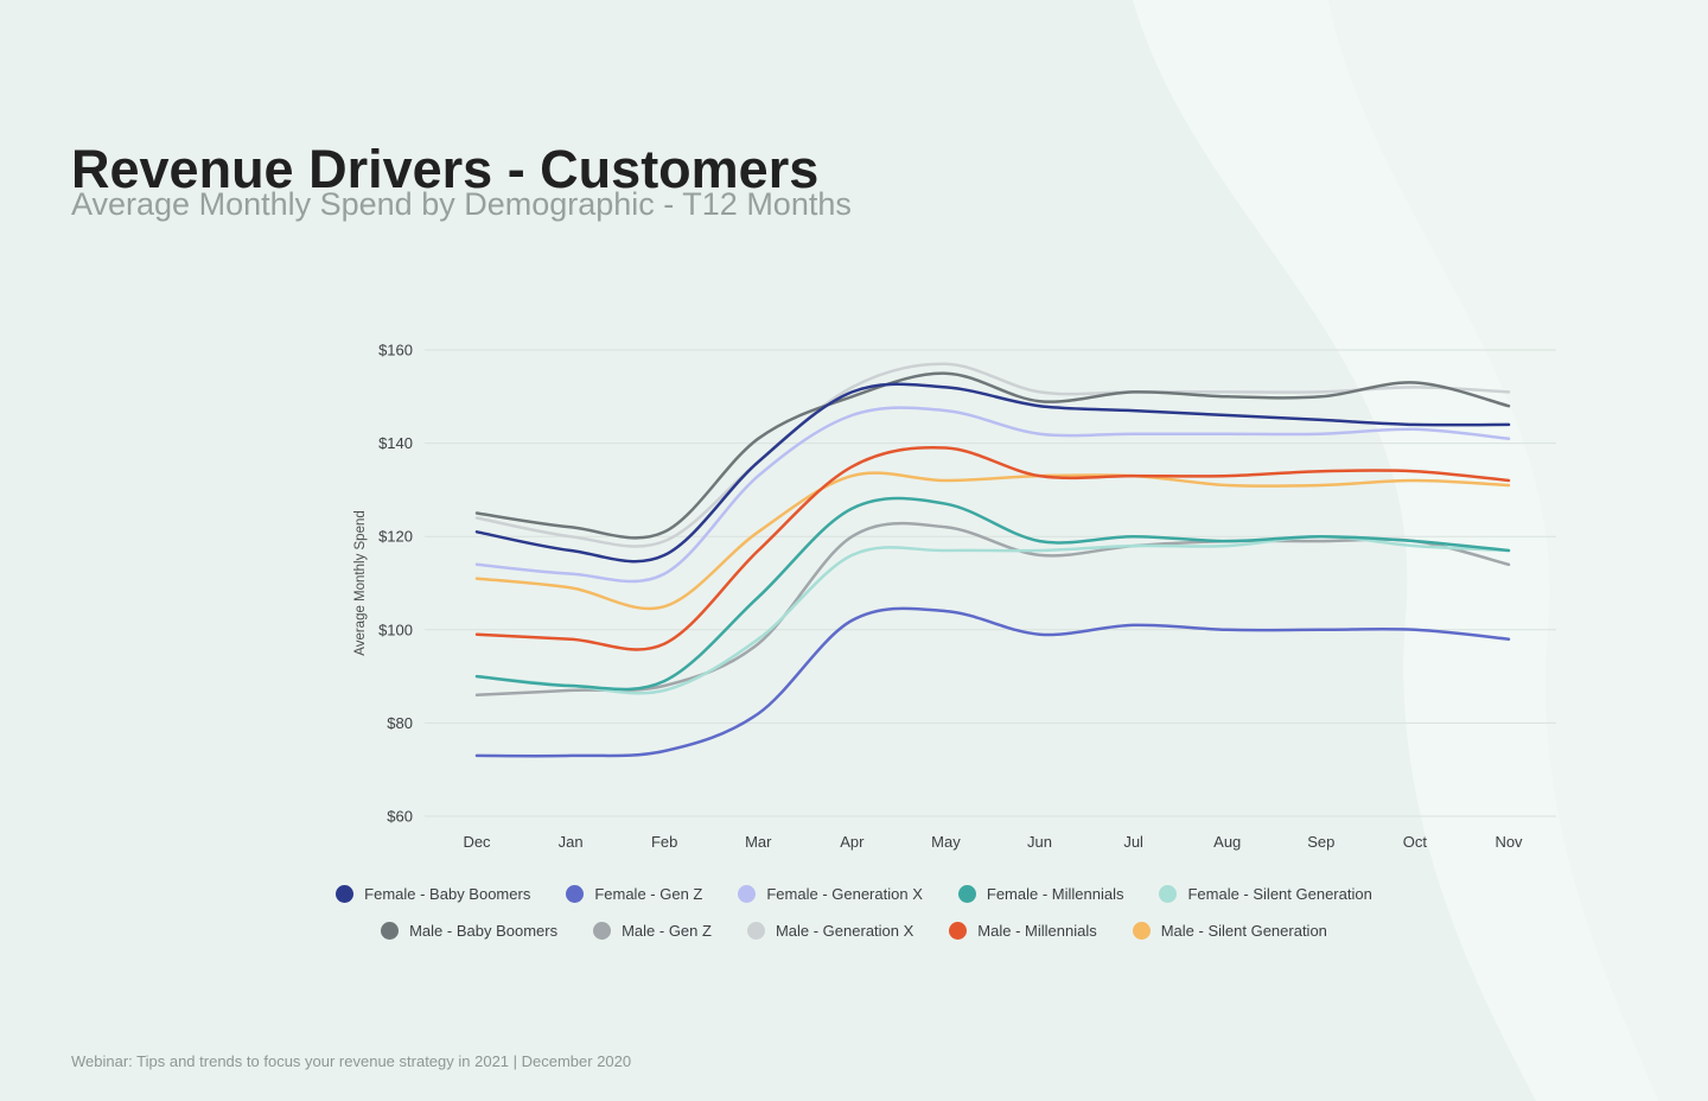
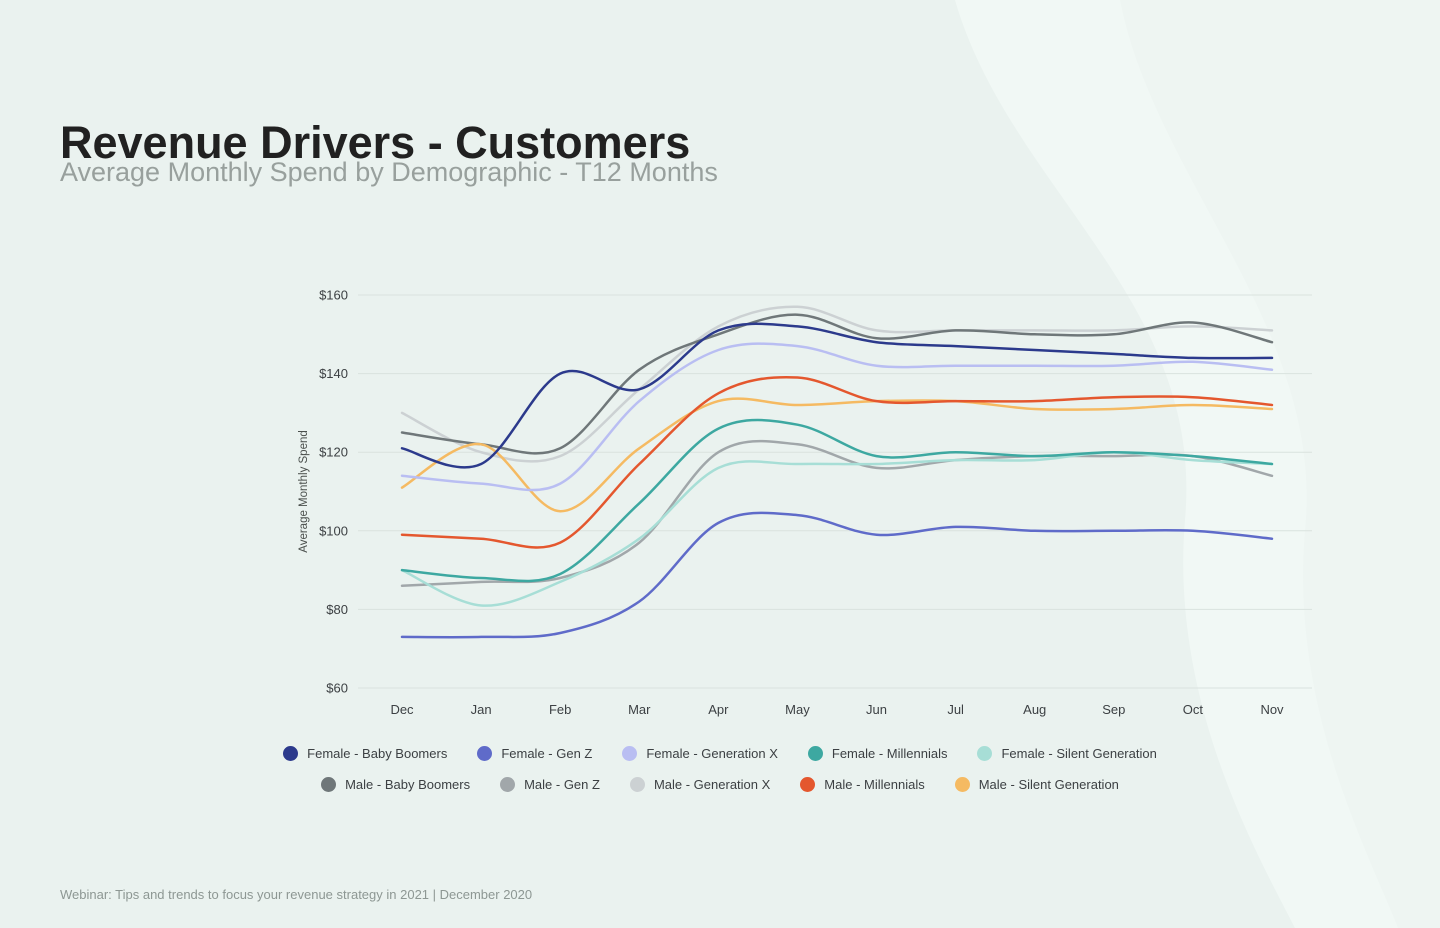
Male - Generation X/Dec: $124 -> $130
Female - Silent Generation/Jan: $88 -> $81
Male - Silent Generation/Jan: $109 -> $122
Female - Baby Boomers/Feb: $116 -> $140
